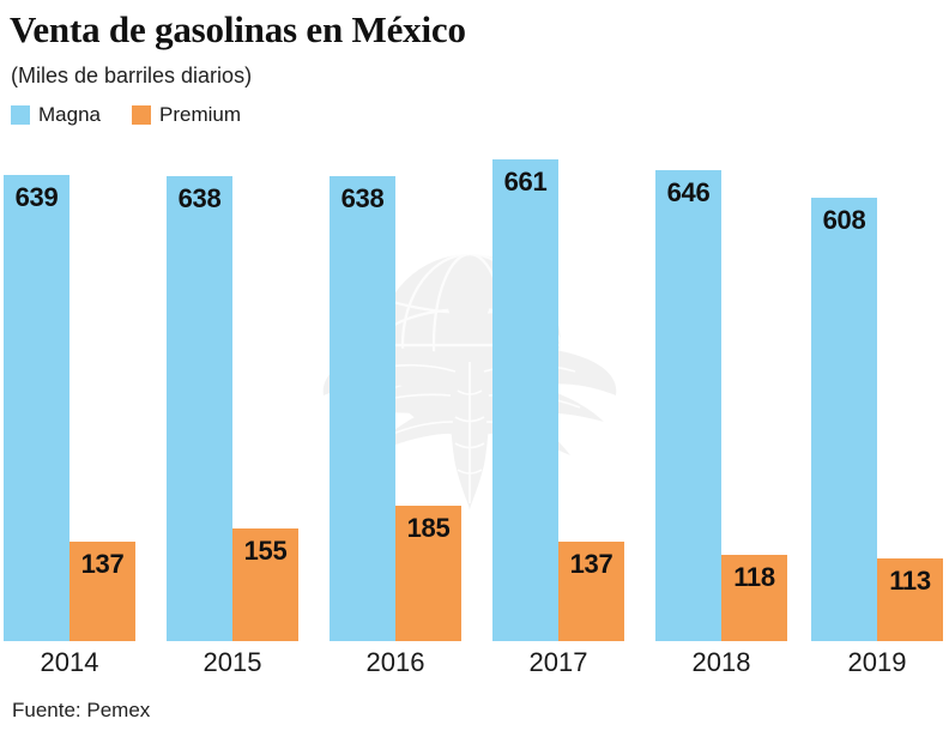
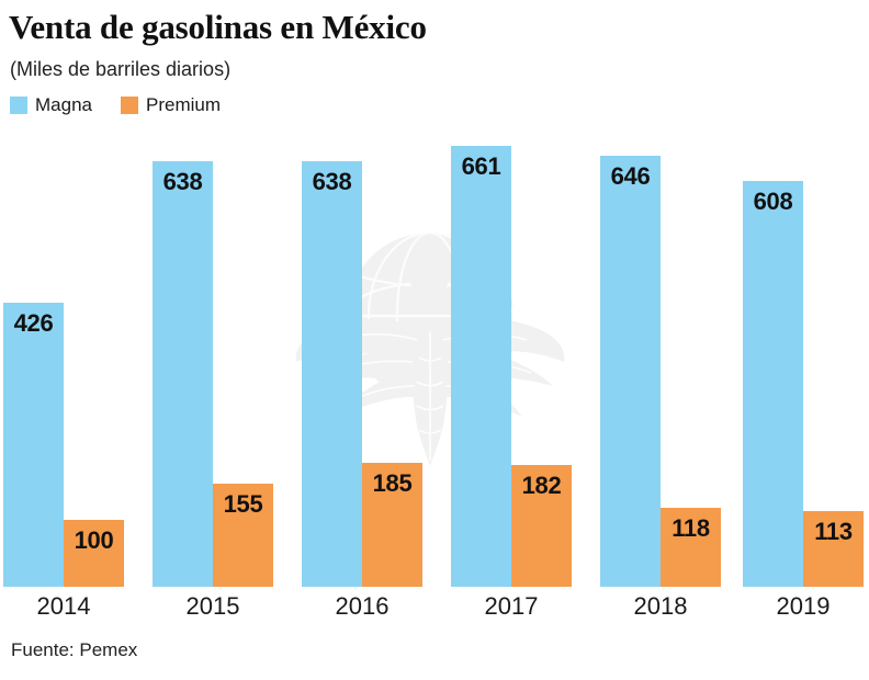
Magna/2014: 639 -> 426
Premium/2014: 137 -> 100
Premium/2017: 137 -> 182
